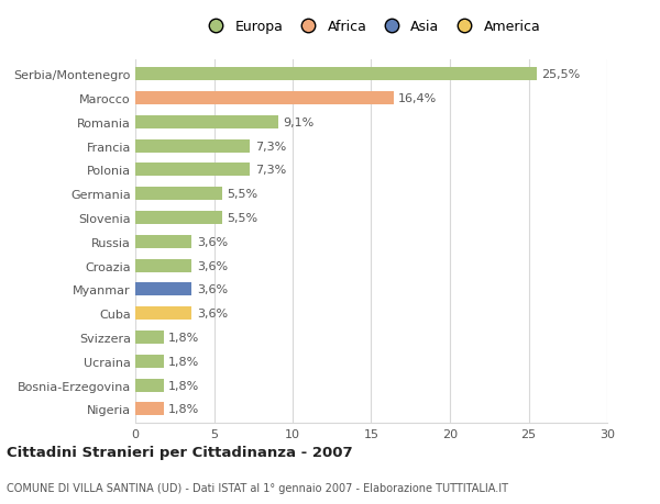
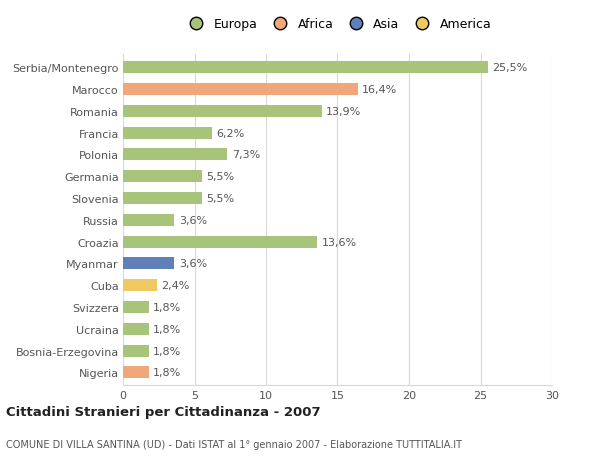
Romania: 9,1% -> 13,9%
Francia: 7,3% -> 6,2%
Croazia: 3,6% -> 13,6%
Cuba: 3,6% -> 2,4%
